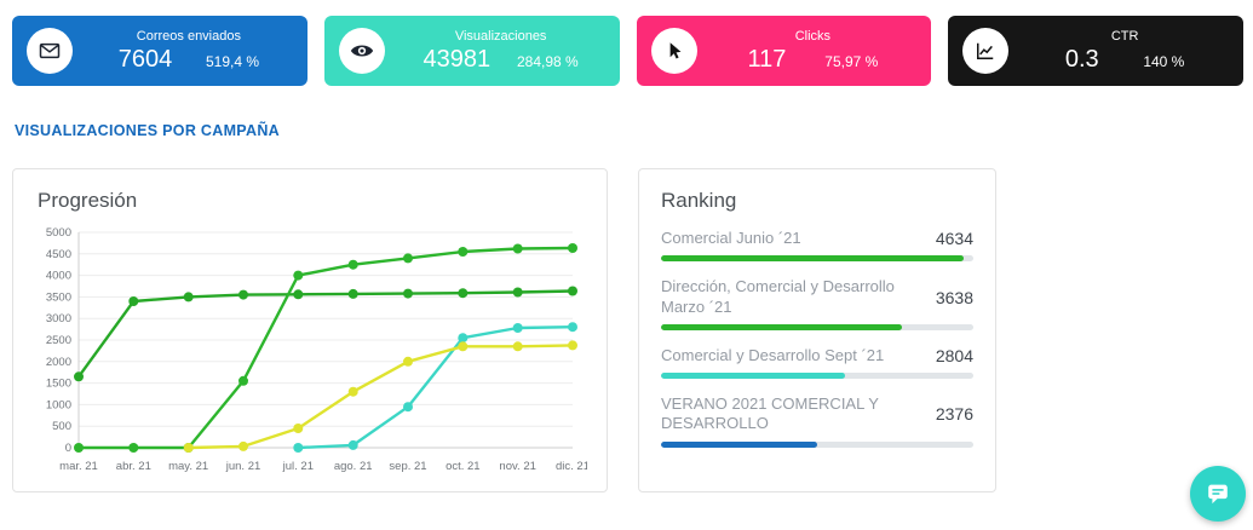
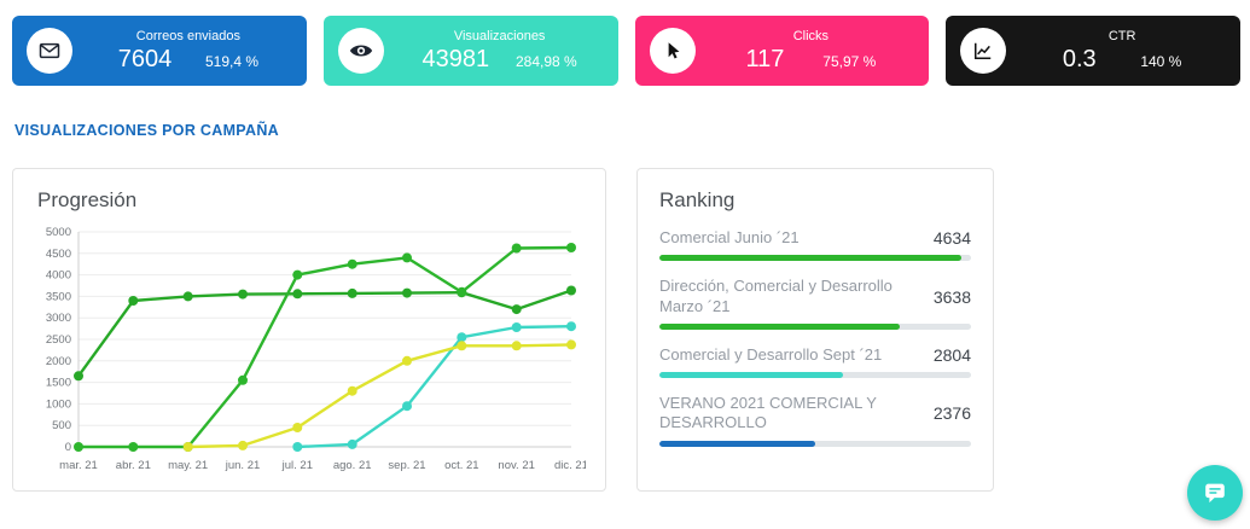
Comercial Junio ´21/oct. 21: 4600 -> 3600
Dirección, Comercial y Desarrollo Marzo ´21/nov. 21: 3600 -> 3200
